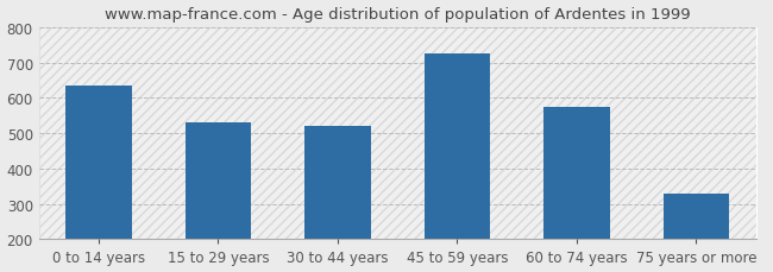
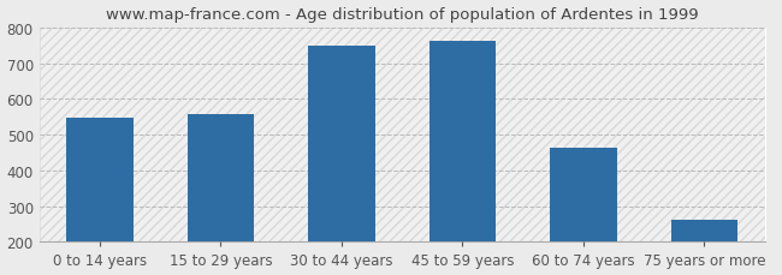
0 to 14 years: 635 -> 548
15 to 29 years: 530 -> 557
30 to 44 years: 520 -> 748
45 to 59 years: 725 -> 762
60 to 74 years: 575 -> 465
75 years or more: 330 -> 261
